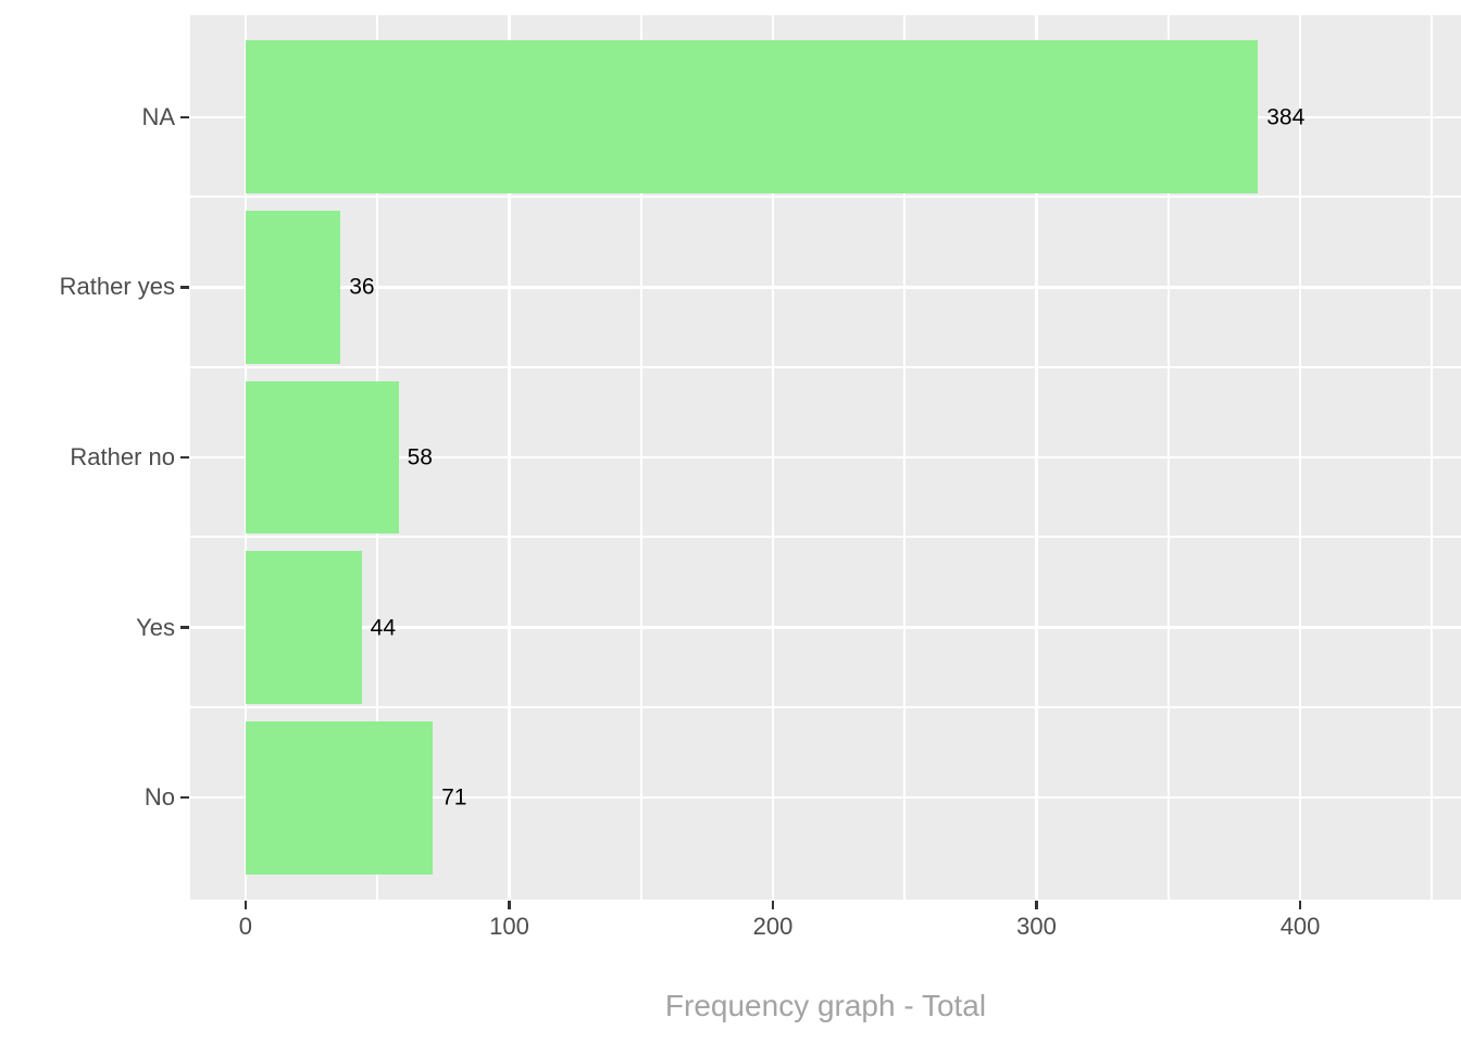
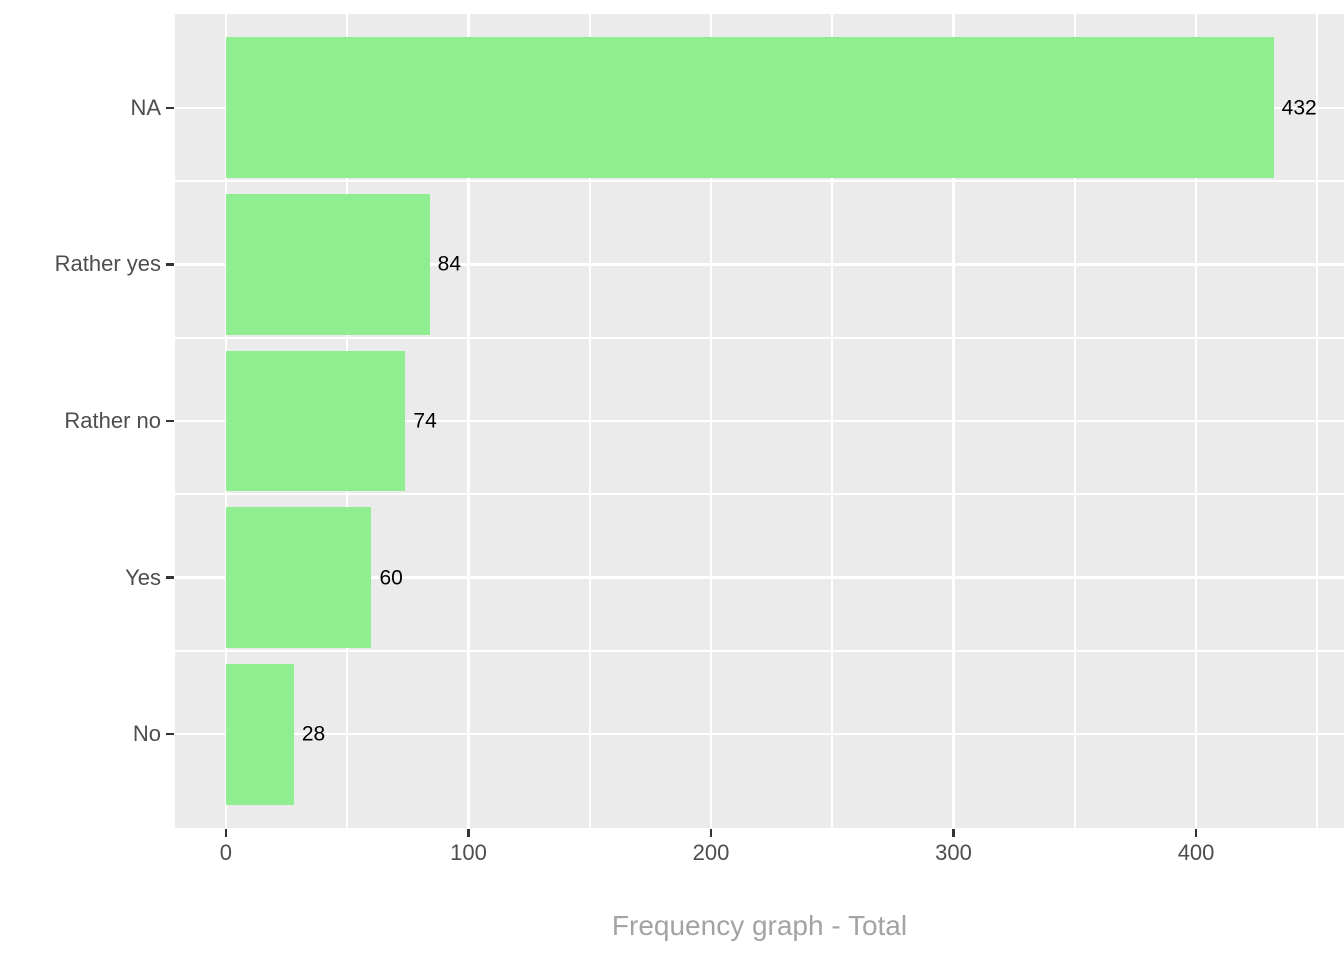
NA: 384 -> 432
Rather yes: 36 -> 84
Rather no: 58 -> 74
Yes: 44 -> 60
No: 71 -> 28
